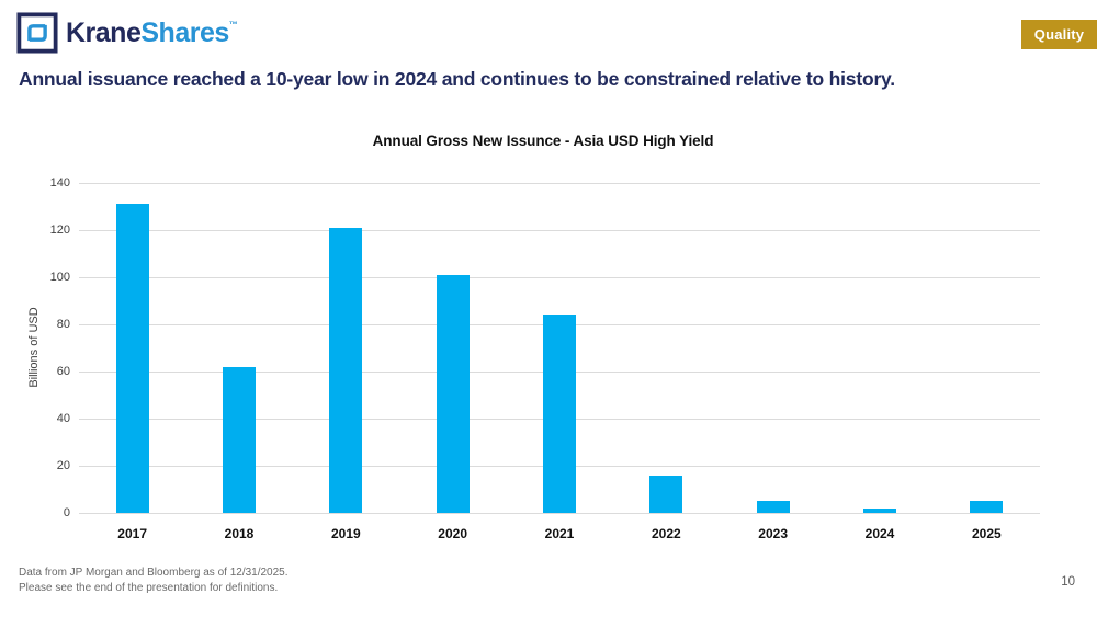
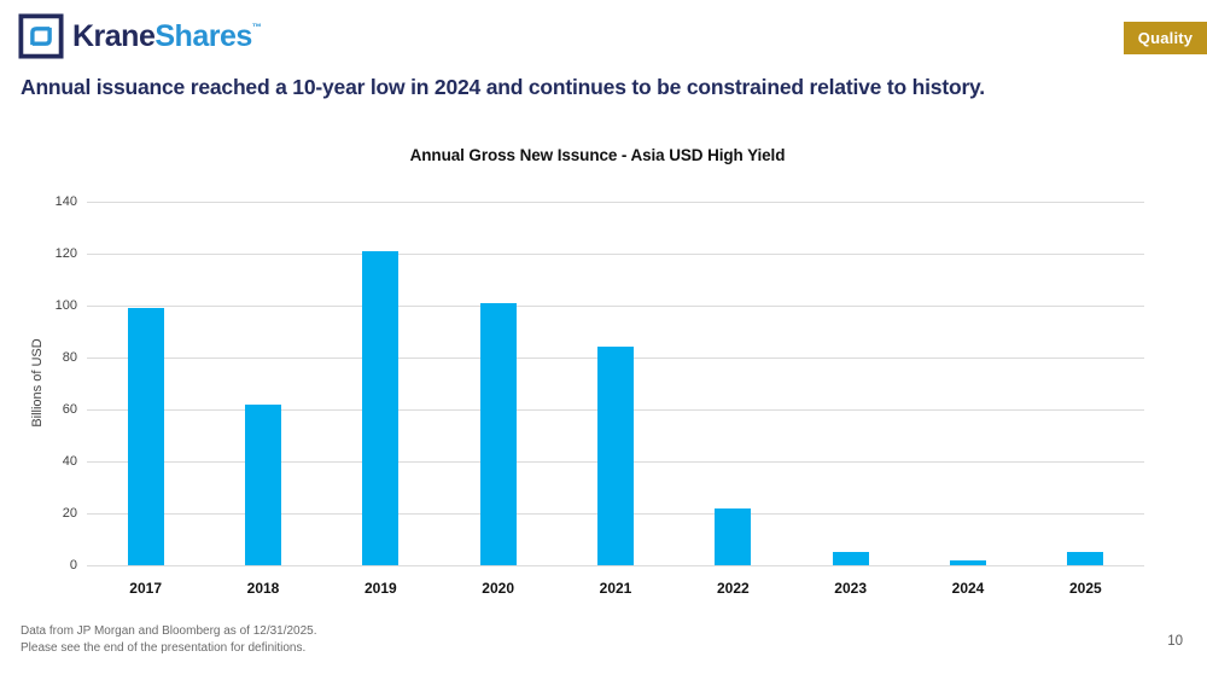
2017: 131 -> 99
2022: 16 -> 22
